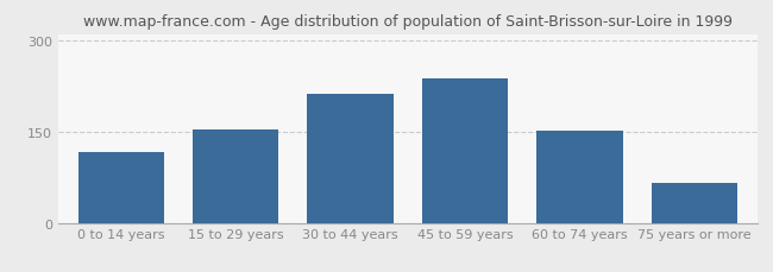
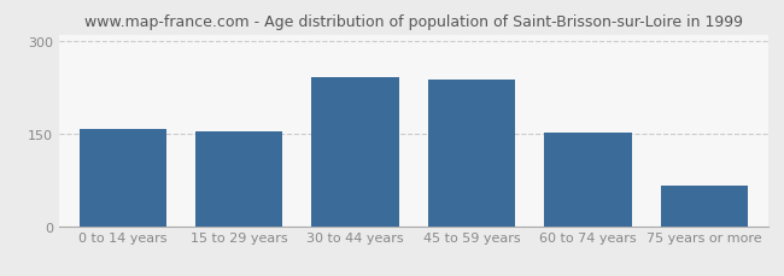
0 to 14 years: 116 -> 158
30 to 44 years: 212 -> 241
